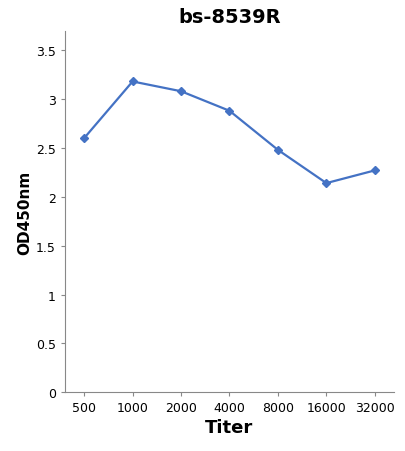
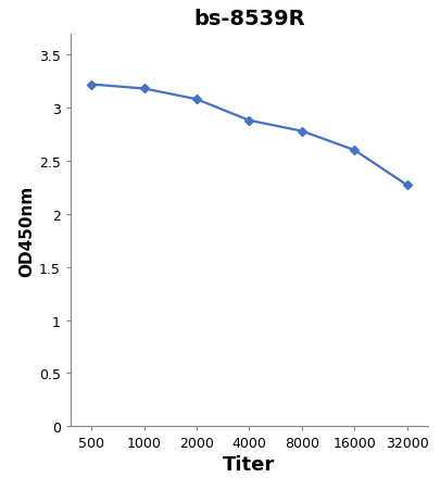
500: 2.60 -> 3.22
8000: 2.48 -> 2.78
16000: 2.14 -> 2.60
